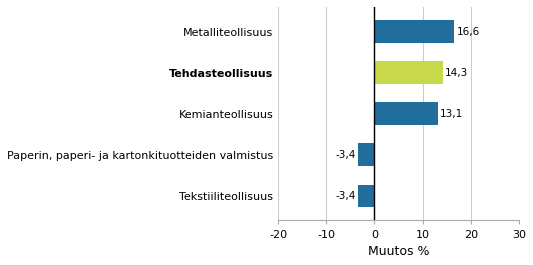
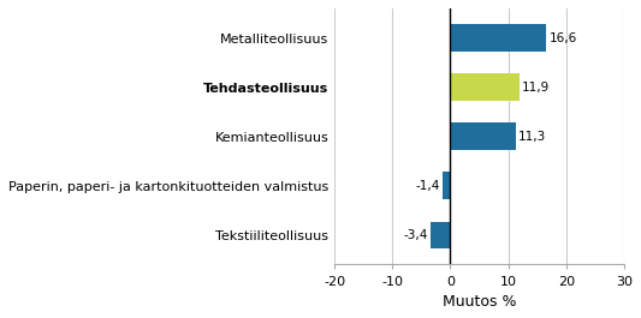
Tehdasteollisuus: 14,3 -> 11,9
Kemianteollisuus: 13,1 -> 11,3
Paperin, paperi- ja kartonkituotteiden valmistus: -3,4 -> -1,4
